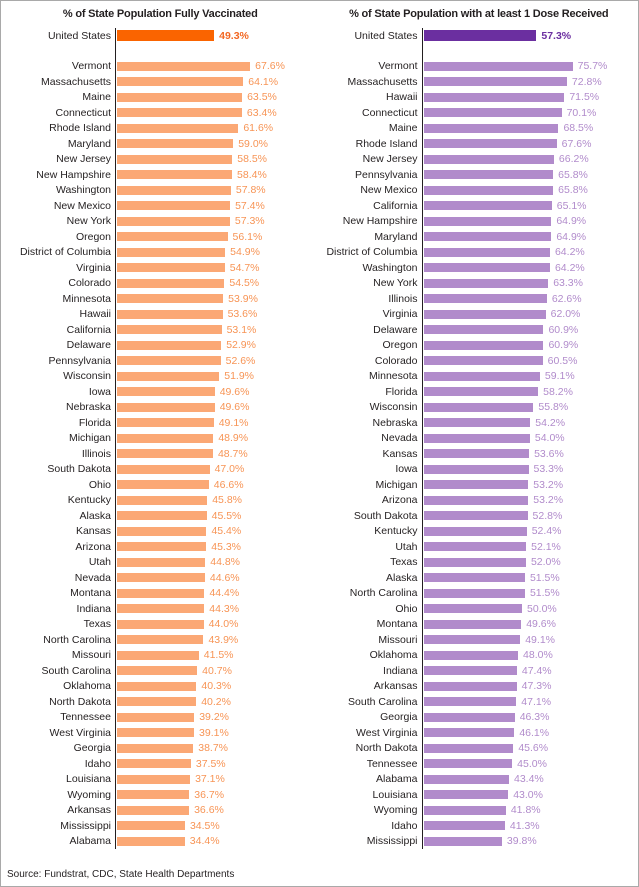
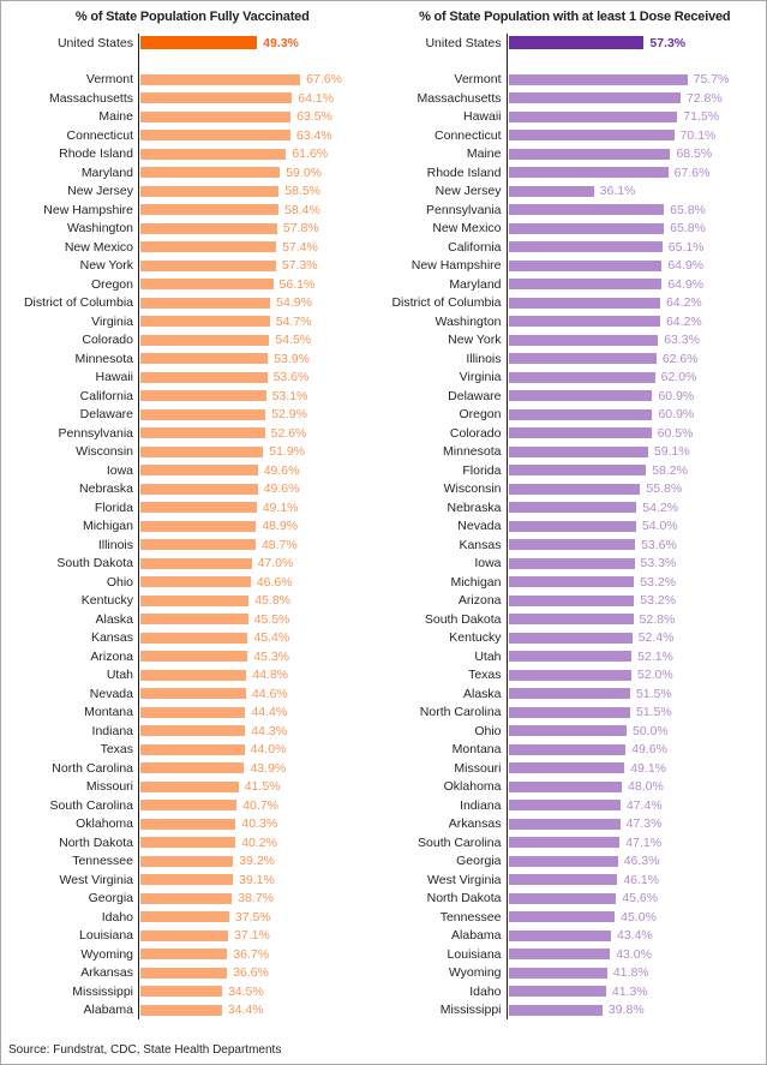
% of State Population with at least 1 Dose Received/New Jersey: 66.2% -> 36.1%
